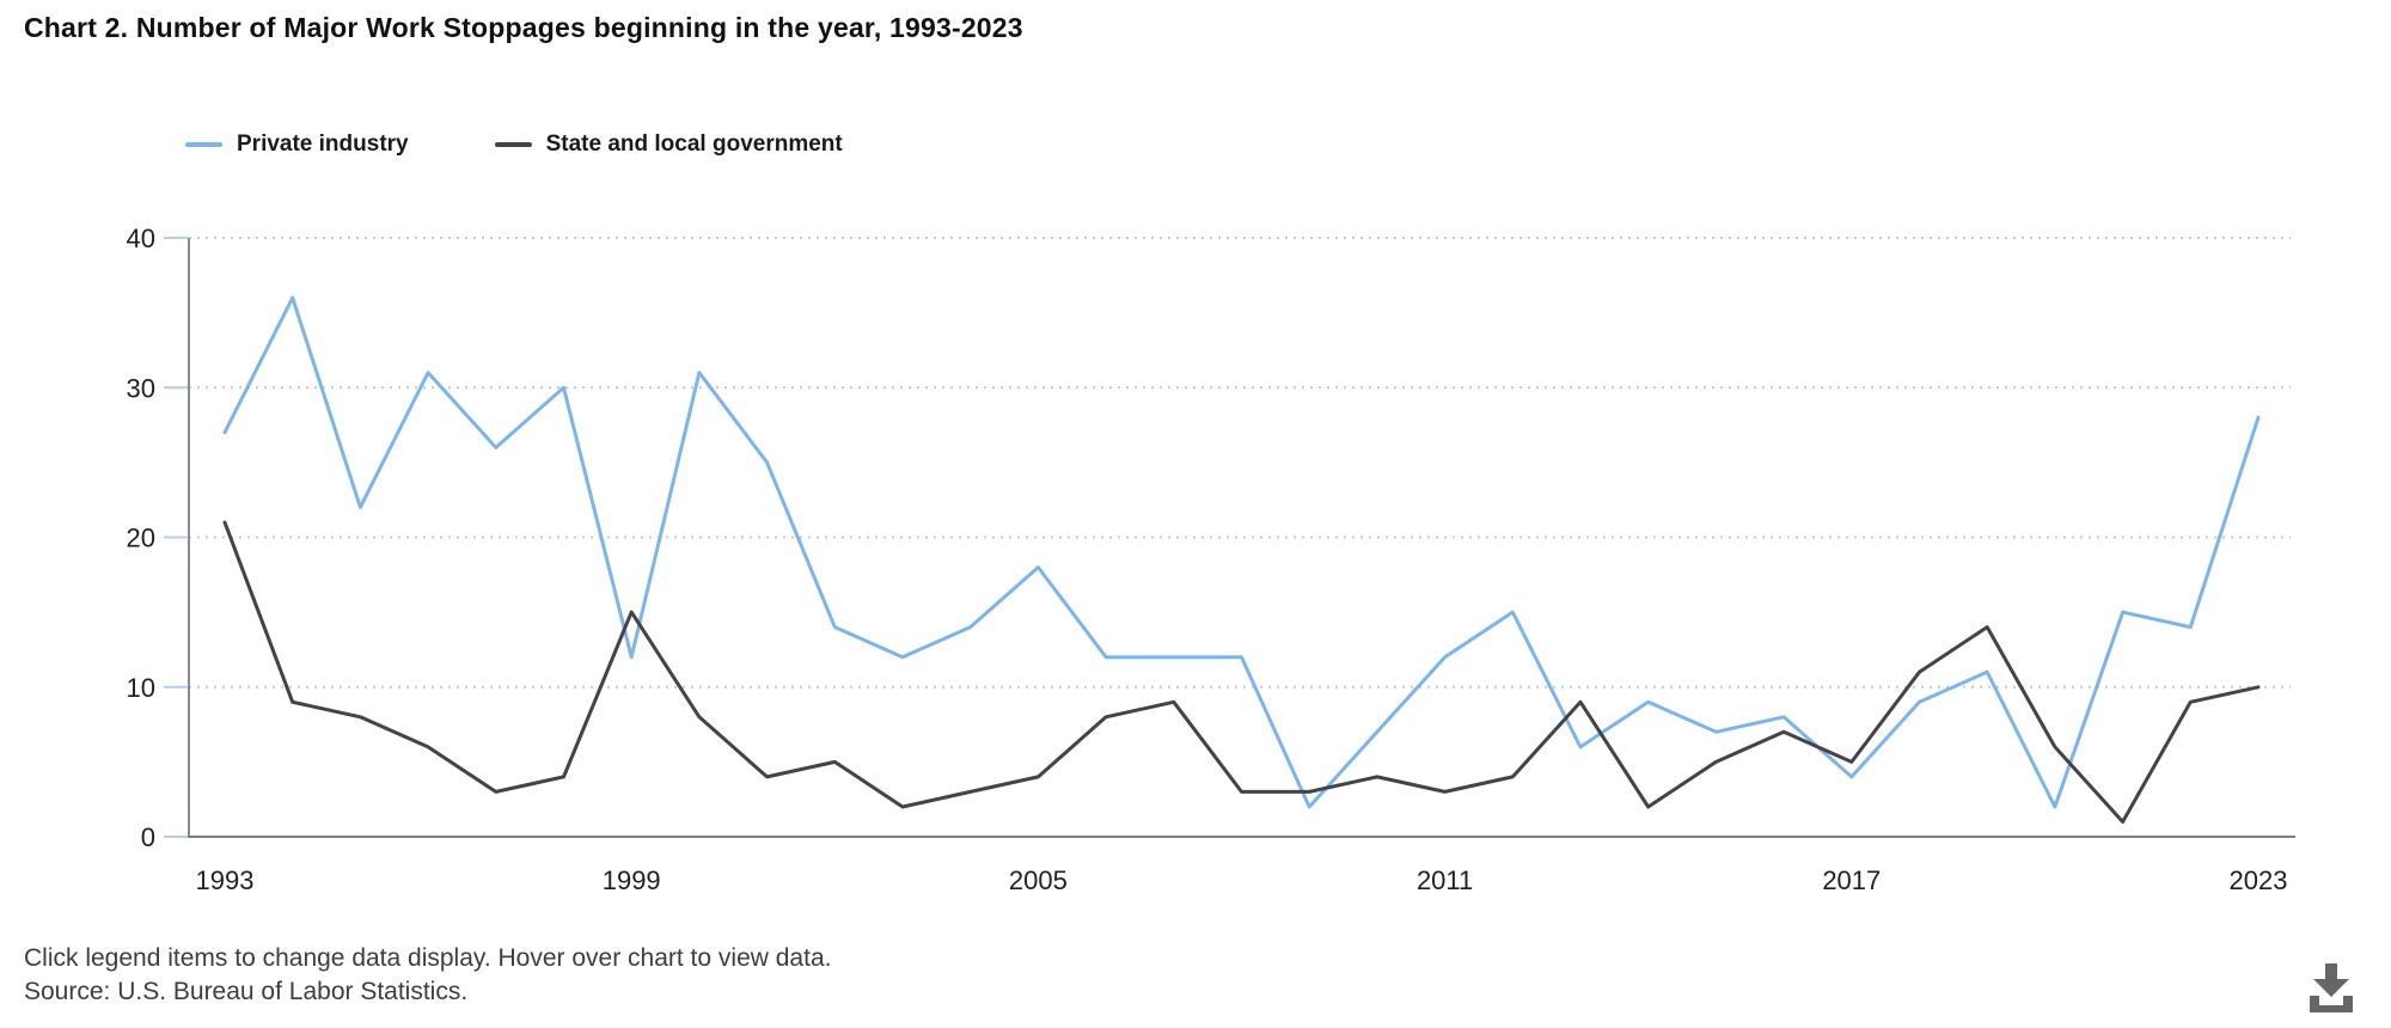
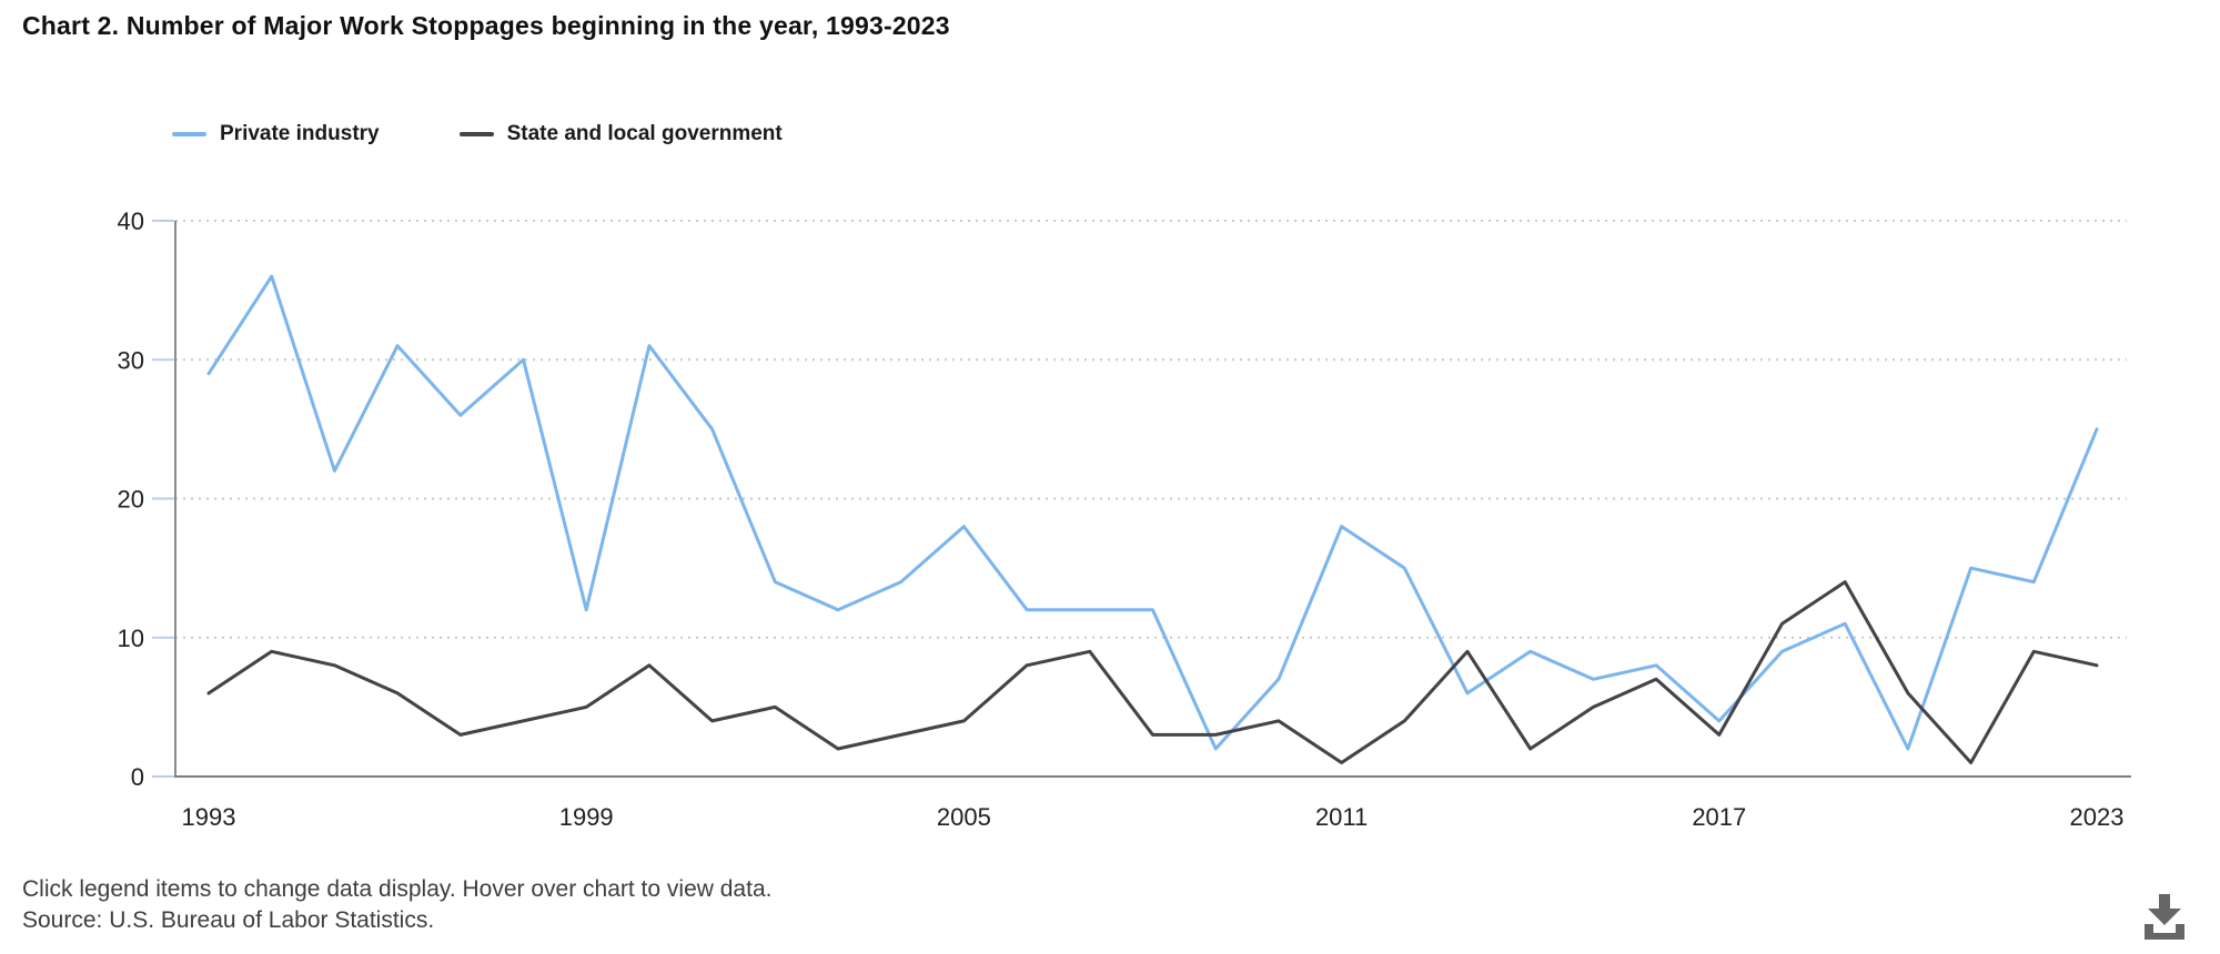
Private industry/1993: 27 -> 29
State and local government/1993: 21 -> 6
State and local government/1999: 15 -> 5
Private industry/2011: 12 -> 18
State and local government/2011: 3 -> 1
State and local government/2017: 5 -> 3
Private industry/2023: 28 -> 25
State and local government/2023: 10 -> 8
